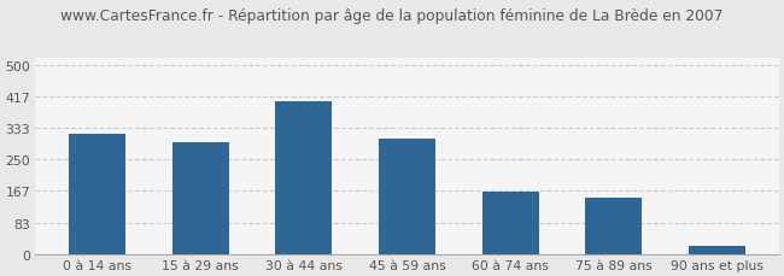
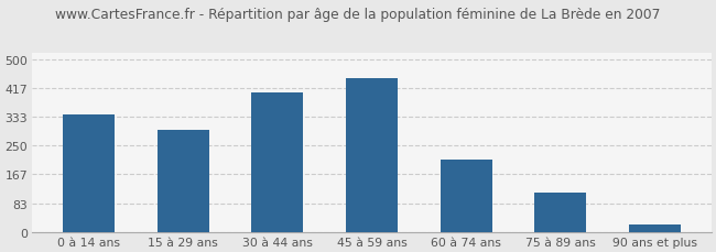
0 à 14 ans: 320 -> 340
45 à 59 ans: 305 -> 445
60 à 74 ans: 165 -> 210
75 à 89 ans: 150 -> 113
